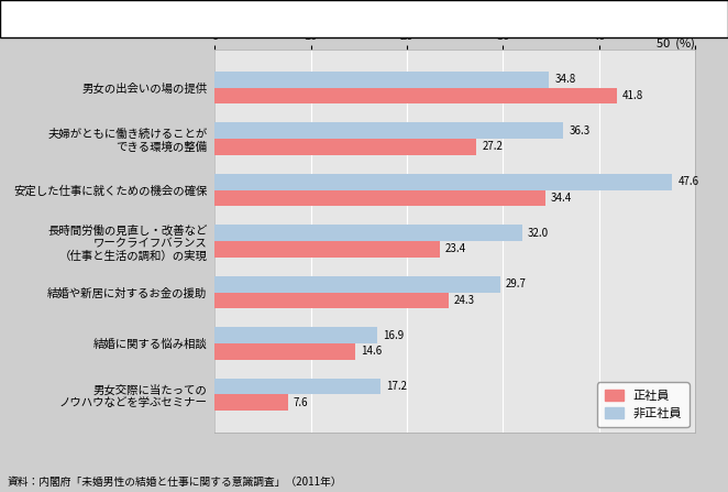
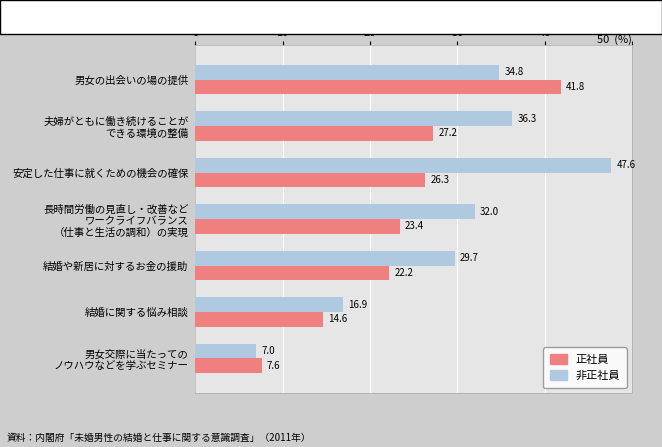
正社員/安定した仕事に就くための機会の確保: 34.4 -> 26.3
正社員/結婚や新居に対するお金の援助: 24.3 -> 22.2
非正社員/男女交際に当たっての ノウハウなどを学ぶセミナー: 17.2 -> 7.0
